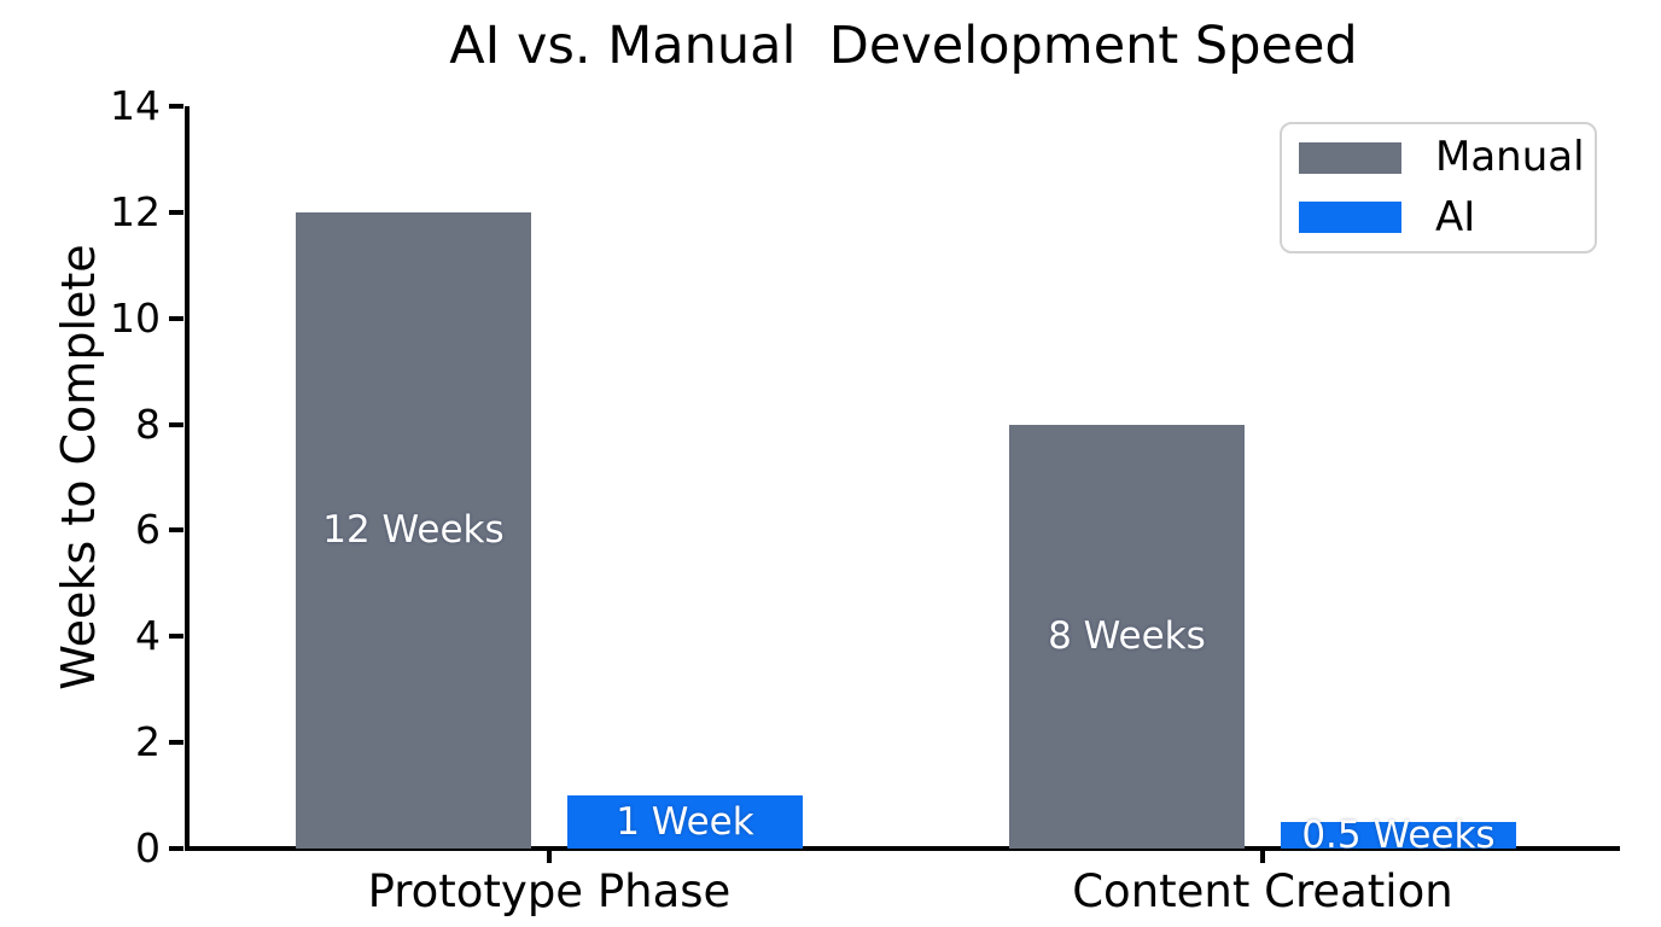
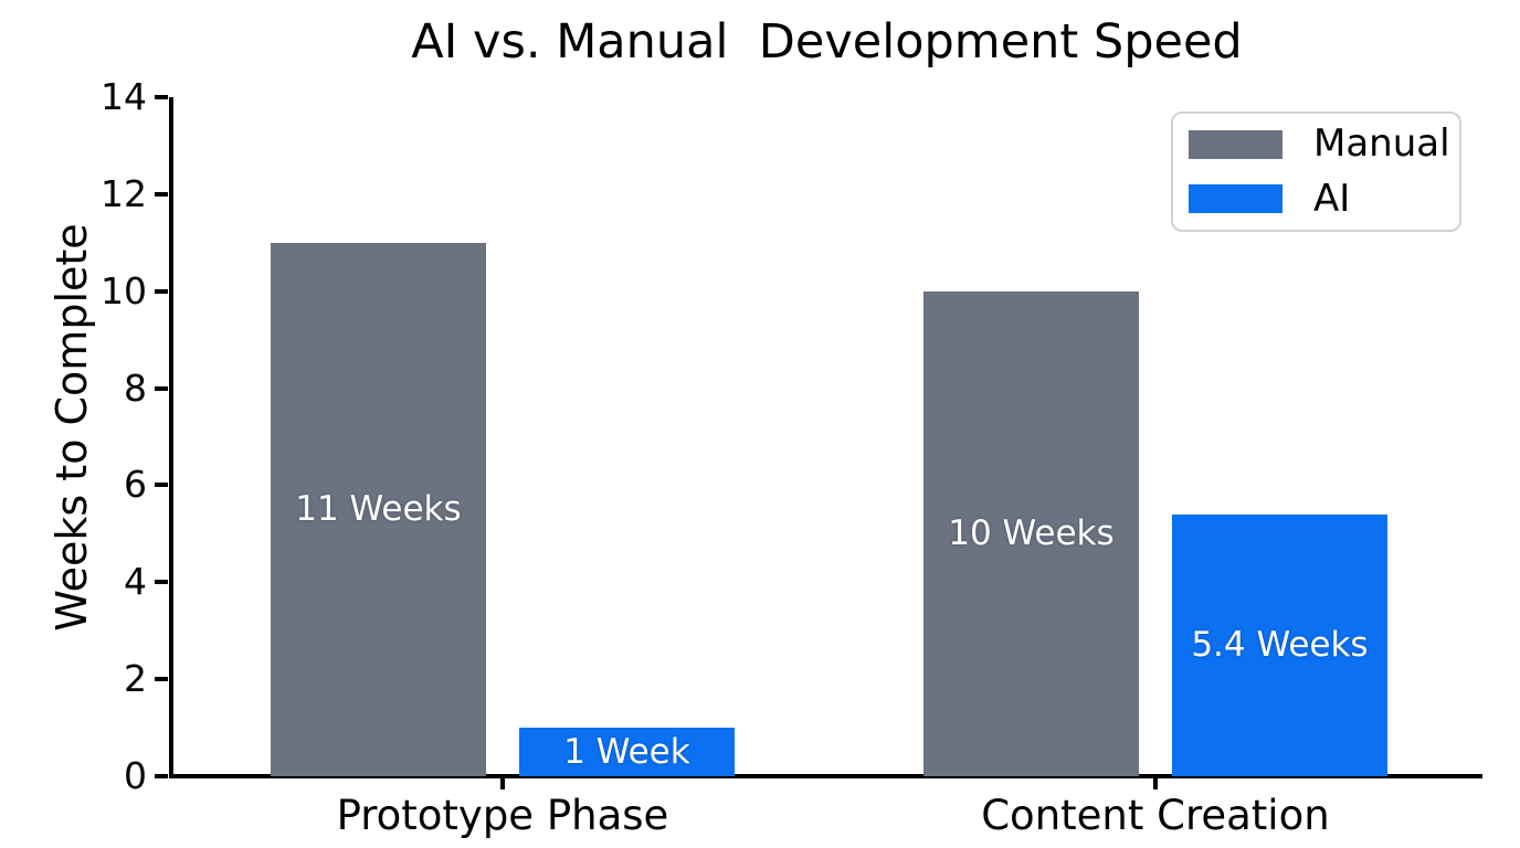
Manual/Prototype Phase: 12 -> 11
Manual/Content Creation: 8 -> 10
AI/Content Creation: 0.5 -> 5.4
